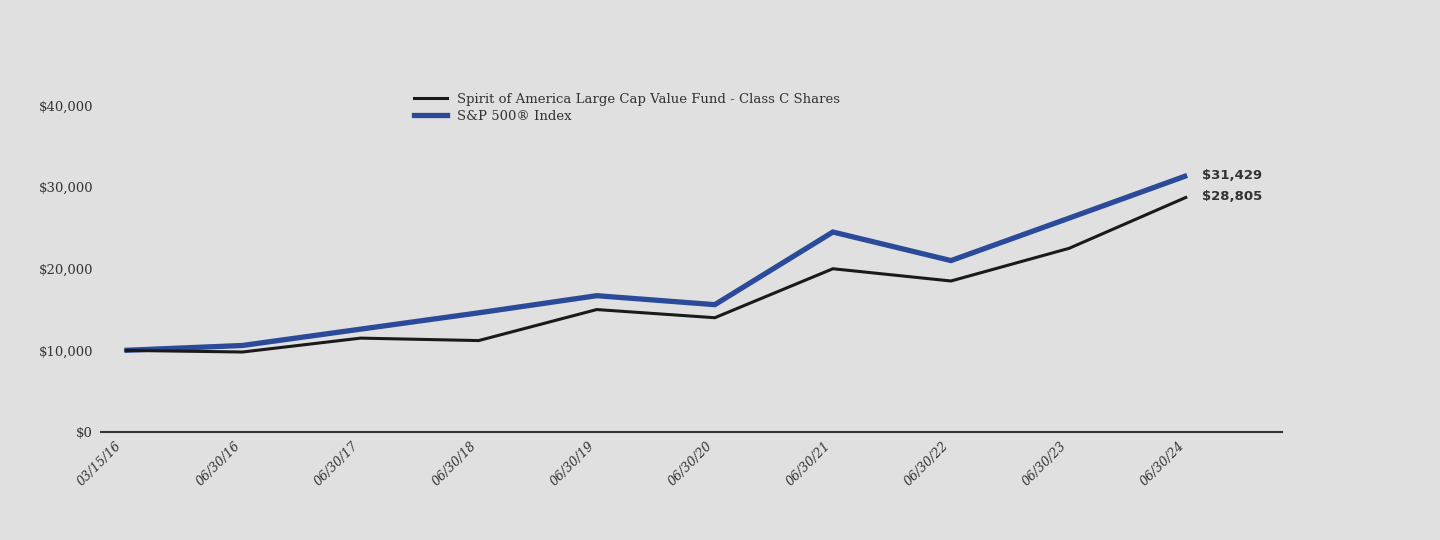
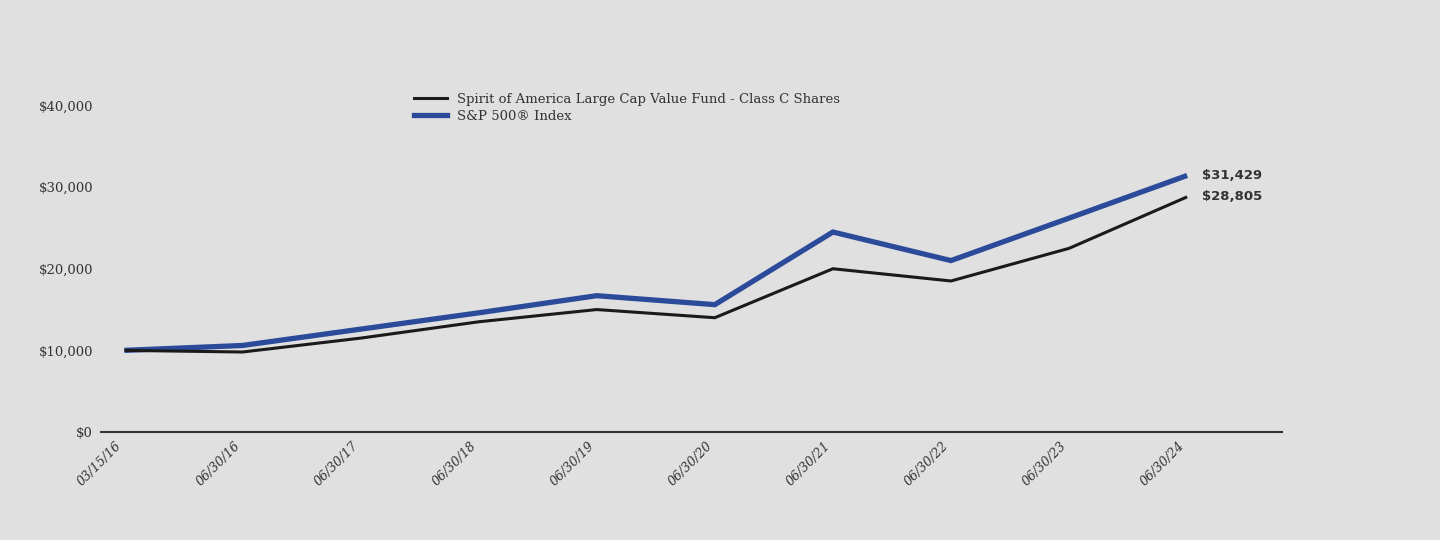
Spirit of America Large Cap Value Fund - Class C Shares/06/30/18: $11,200 -> $13,500
